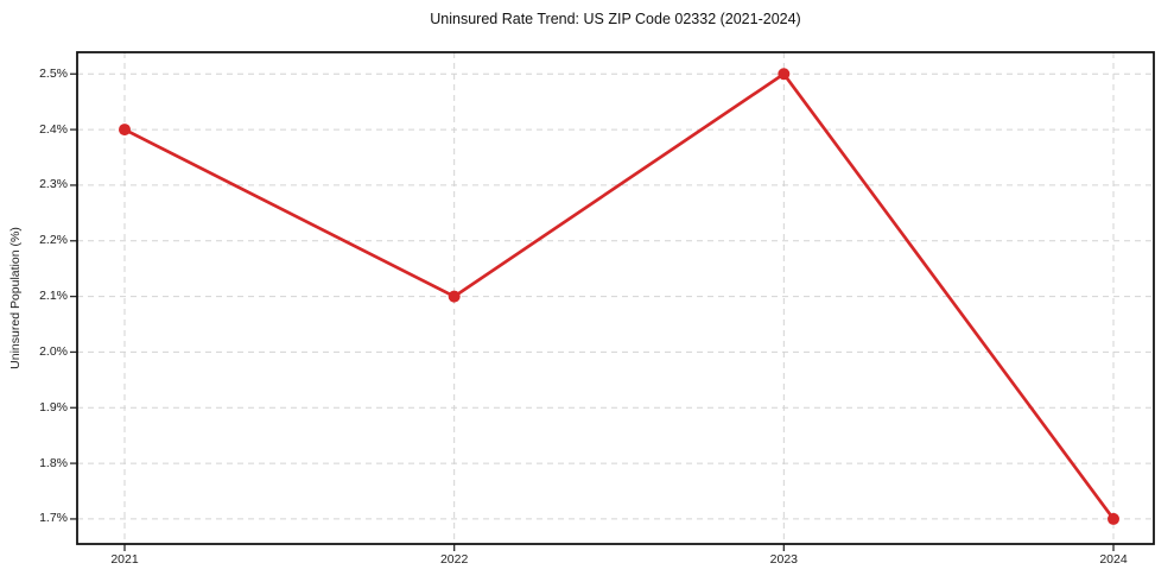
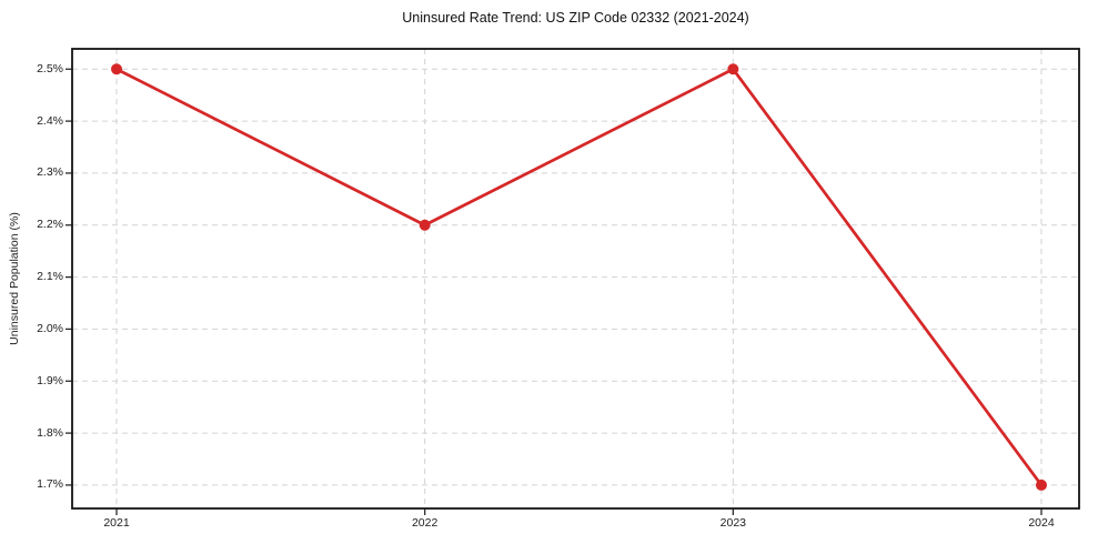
2021: 2.4% -> 2.5%
2022: 2.1% -> 2.2%
